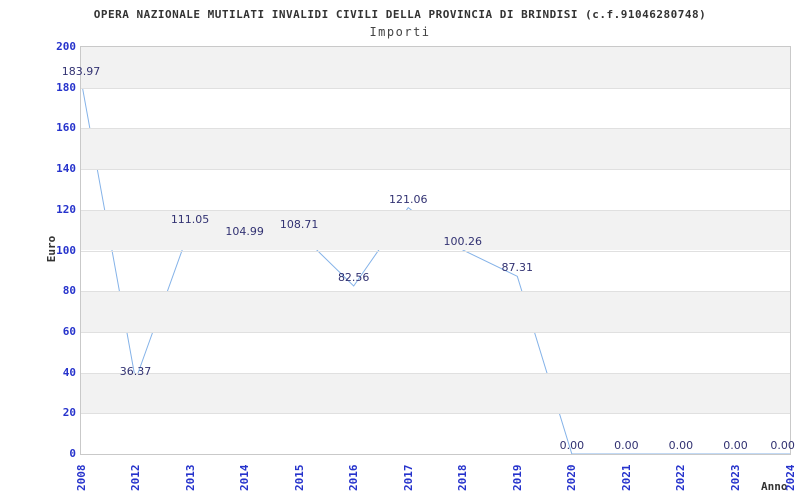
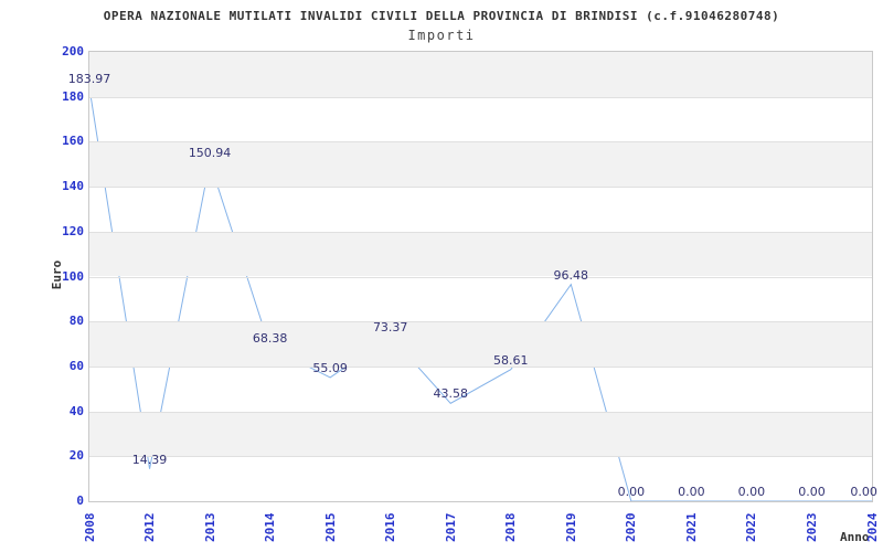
2012: 36.37 -> 14.39
2013: 111.05 -> 150.94
2014: 104.99 -> 68.38
2015: 108.71 -> 55.09
2016: 82.56 -> 73.37
2017: 121.06 -> 43.58
2018: 100.26 -> 58.61
2019: 87.31 -> 96.48
